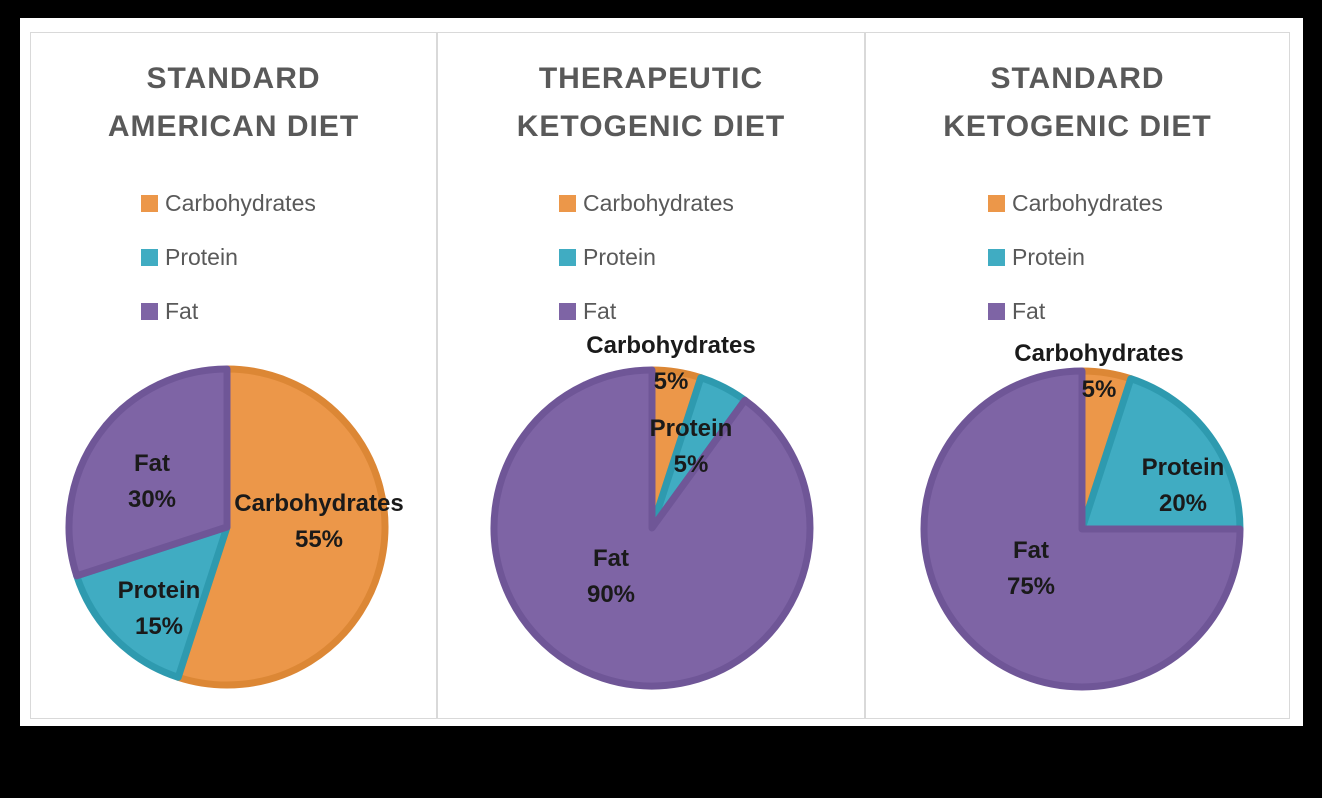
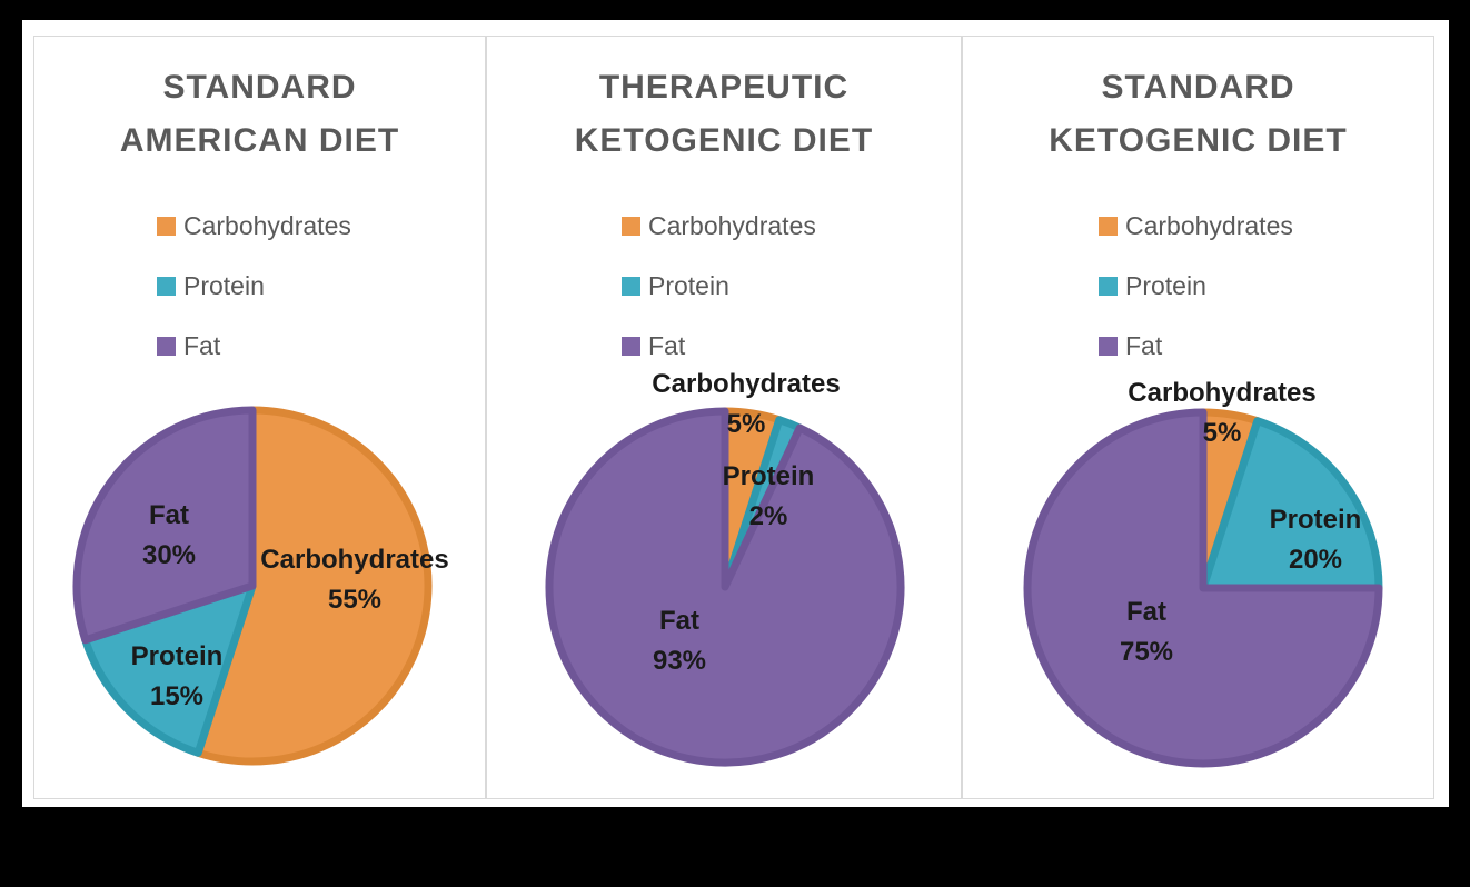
THERAPEUTIC KETOGENIC DIET/Protein: 5% -> 2%
THERAPEUTIC KETOGENIC DIET/Fat: 90% -> 93%
